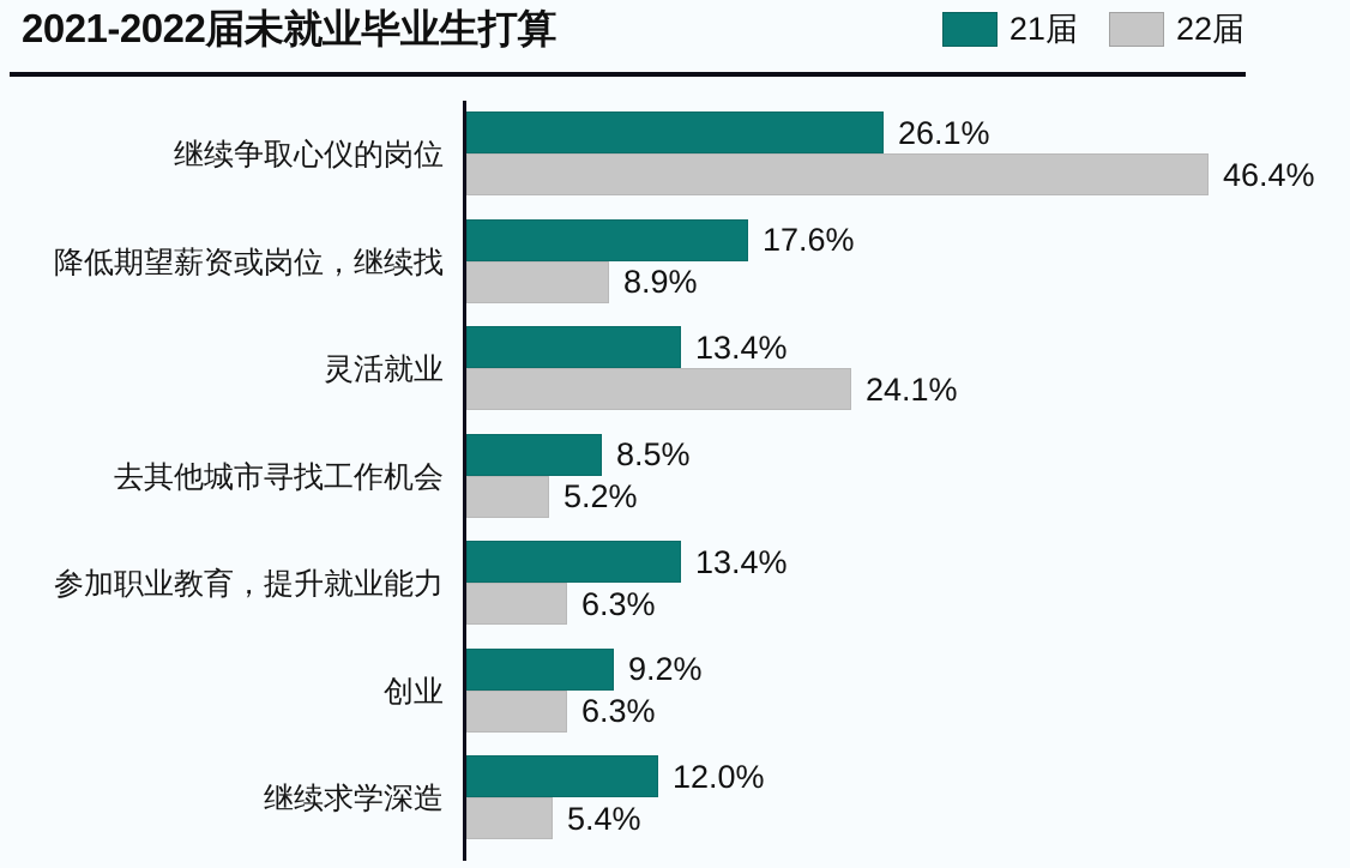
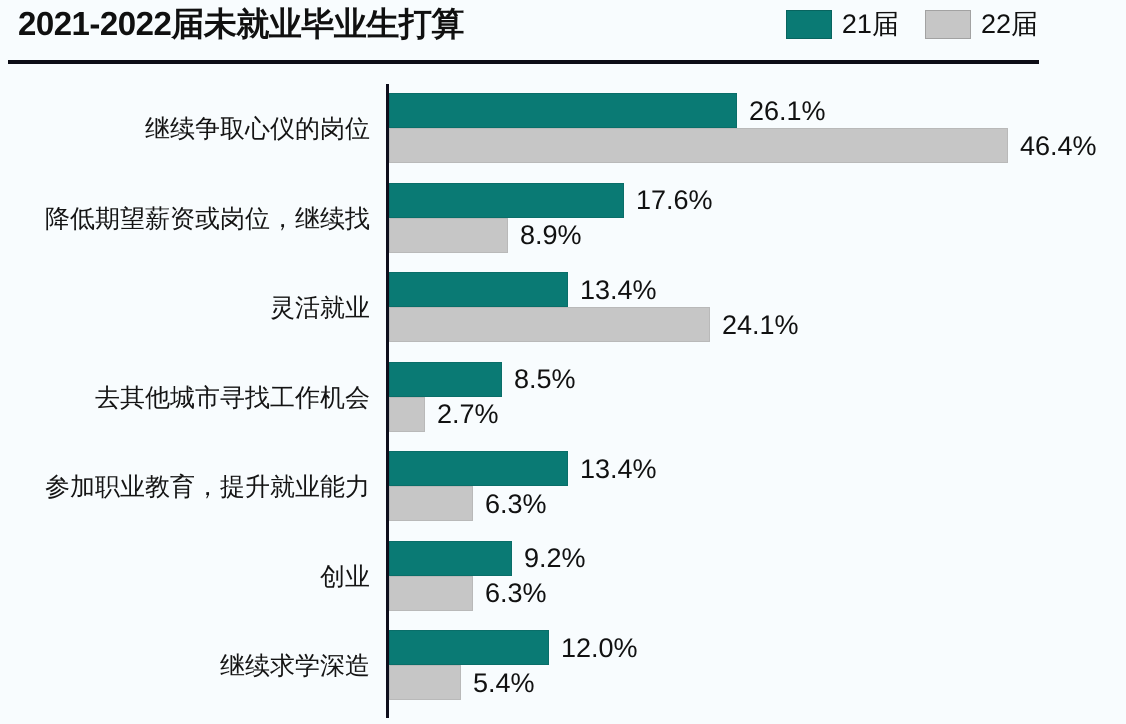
22届/去其他城市寻找工作机会: 5.2% -> 2.7%
